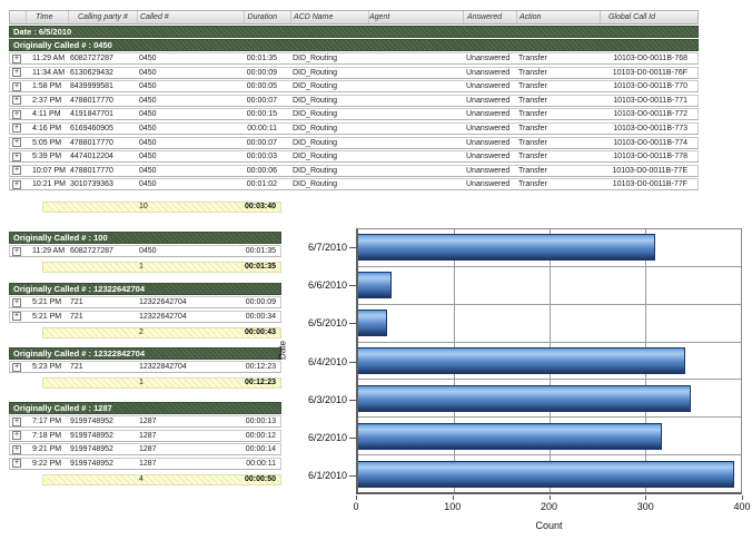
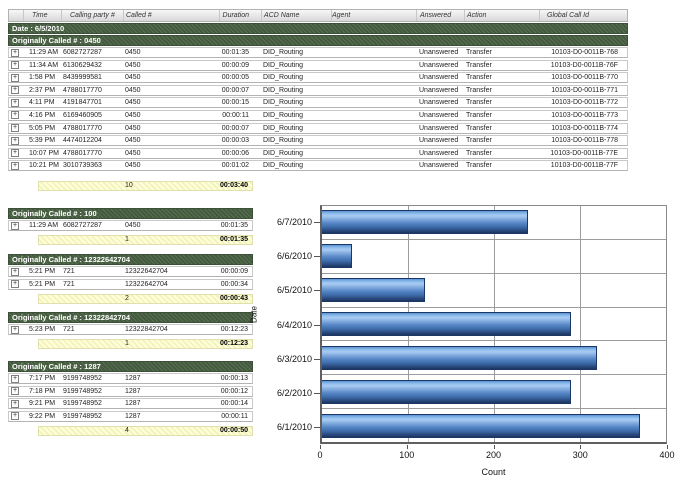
6/7/2010: 310 -> 240
6/5/2010: 30 -> 120
6/4/2010: 340 -> 290
6/3/2010: 350 -> 320
6/2/2010: 320 -> 290
6/1/2010: 390 -> 370
